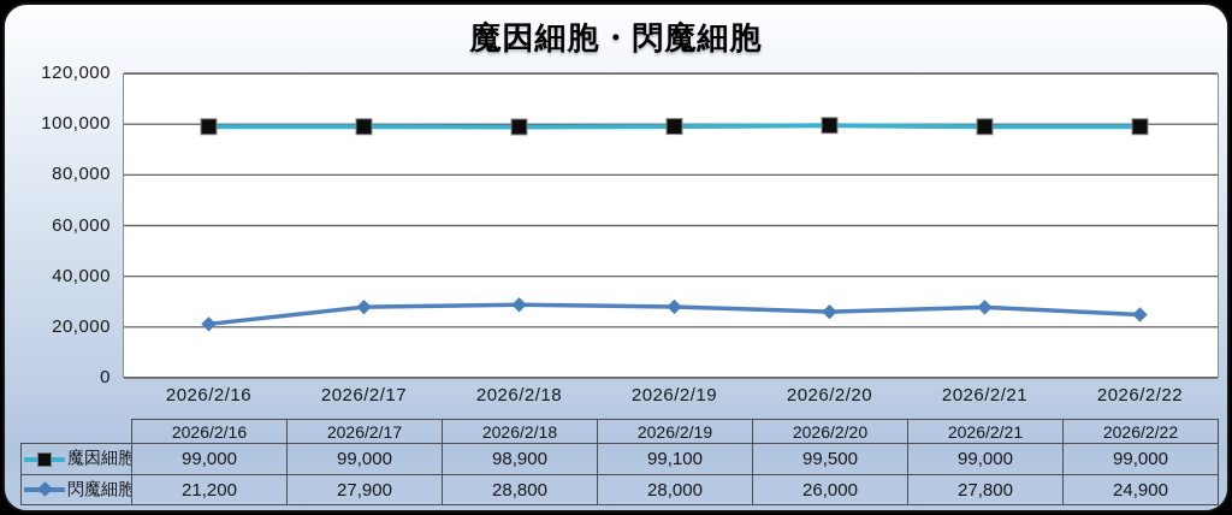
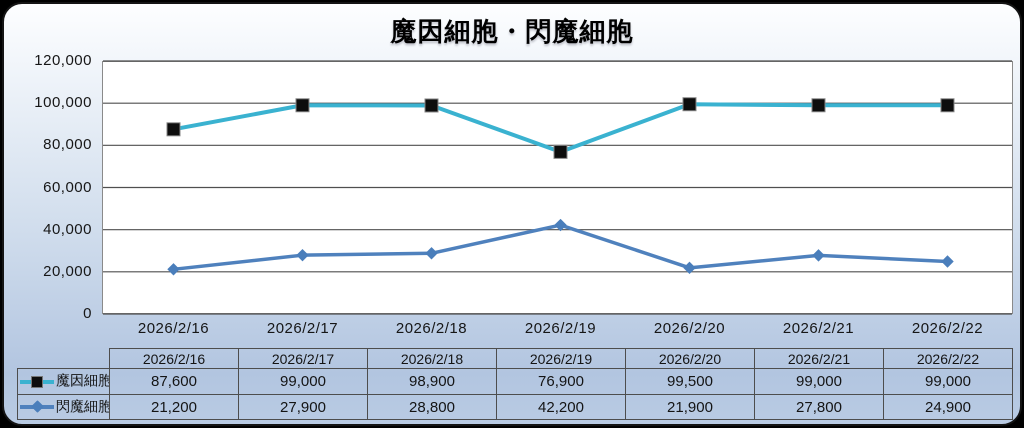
魔因細胞/2026/2/16: 99,000 -> 87,600
魔因細胞/2026/2/19: 99,100 -> 76,900
閃魔細胞/2026/2/19: 28,000 -> 42,200
閃魔細胞/2026/2/20: 26,000 -> 21,900
